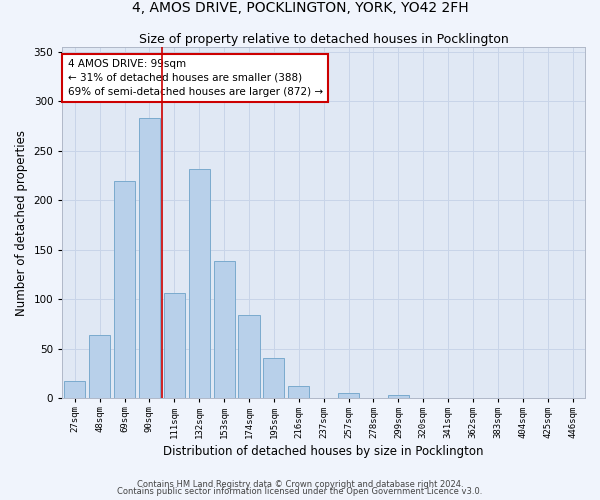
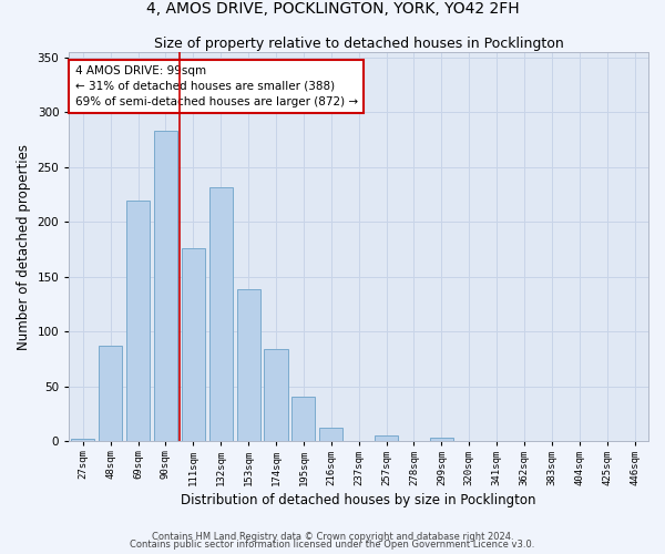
27sqm: 18 -> 2
48sqm: 64 -> 87
111sqm: 106 -> 176
